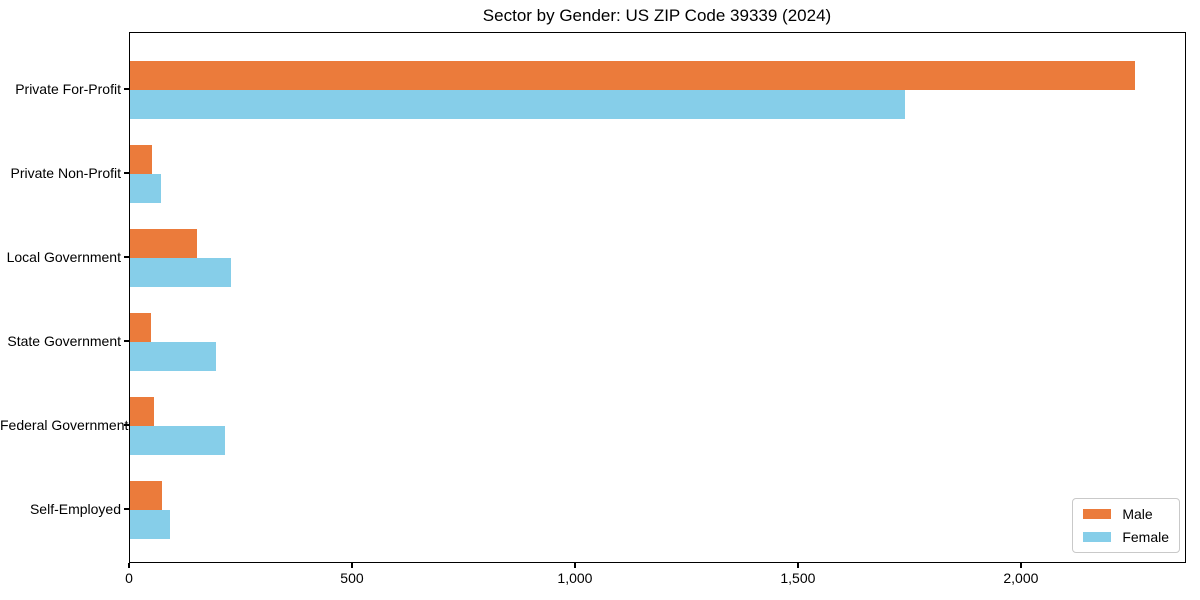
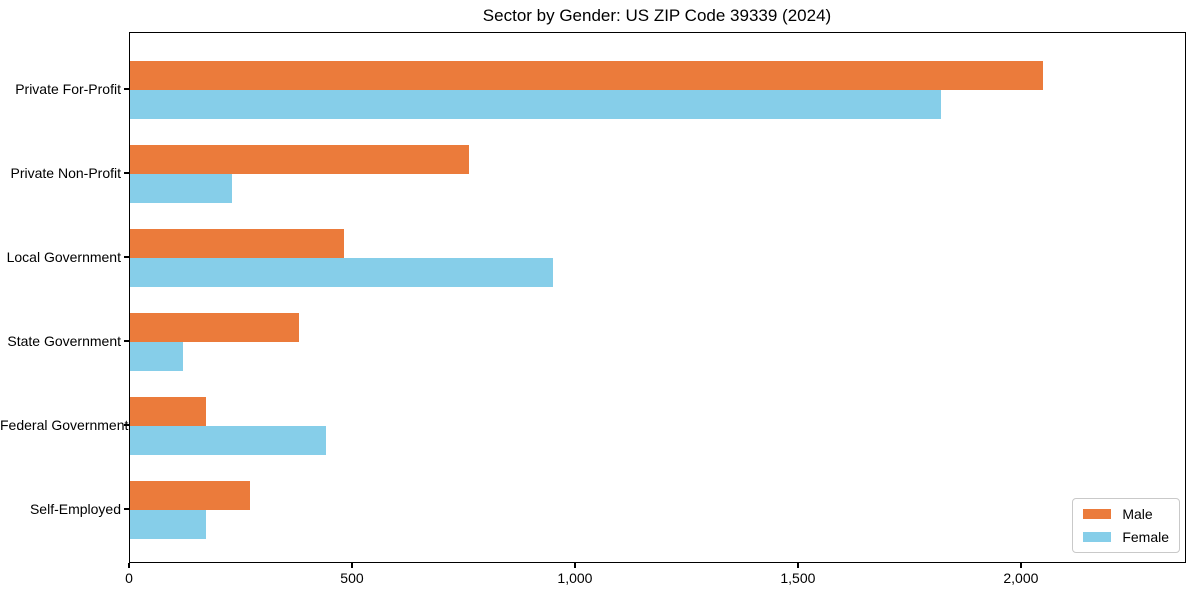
Male/Private For-Profit: 2260 -> 2050
Female/Private For-Profit: 1740 -> 1820
Male/Private Non-Profit: 50 -> 760
Female/Private Non-Profit: 70 -> 230
Male/Local Government: 150 -> 480
Female/Local Government: 230 -> 950
Male/State Government: 50 -> 380
Female/State Government: 190 -> 120
Male/Federal Government: 50 -> 170
Female/Federal Government: 210 -> 440
Male/Self-Employed: 70 -> 270
Female/Self-Employed: 90 -> 170
